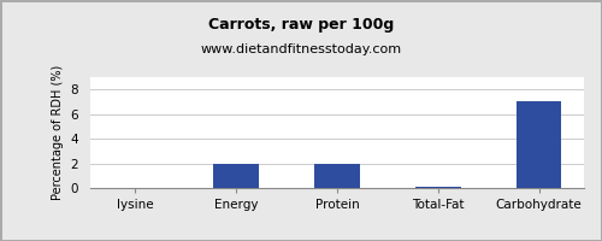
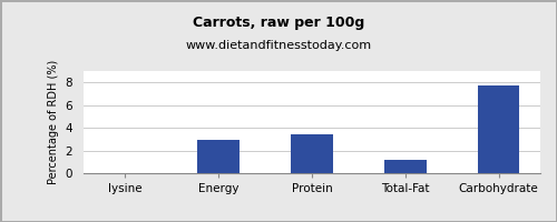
Energy: 2.0 -> 2.9
Protein: 2.0 -> 3.4
Total-Fat: 0.1 -> 1.2
Carbohydrate: 7.0 -> 7.7
